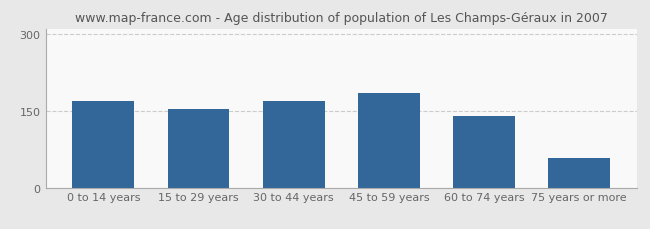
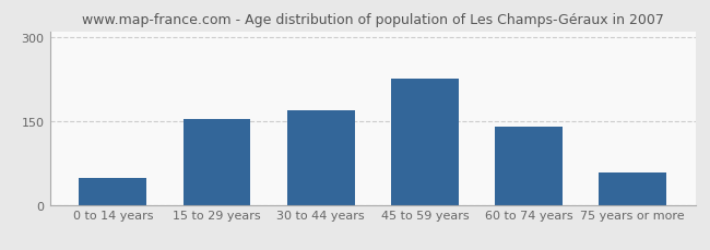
0 to 14 years: 170 -> 48
45 to 59 years: 184 -> 226
